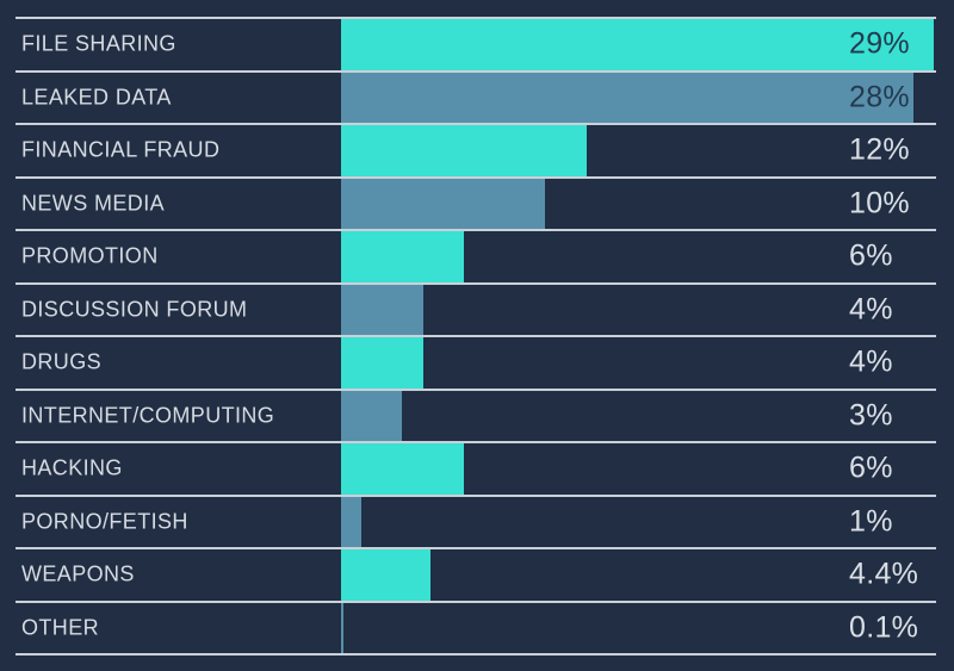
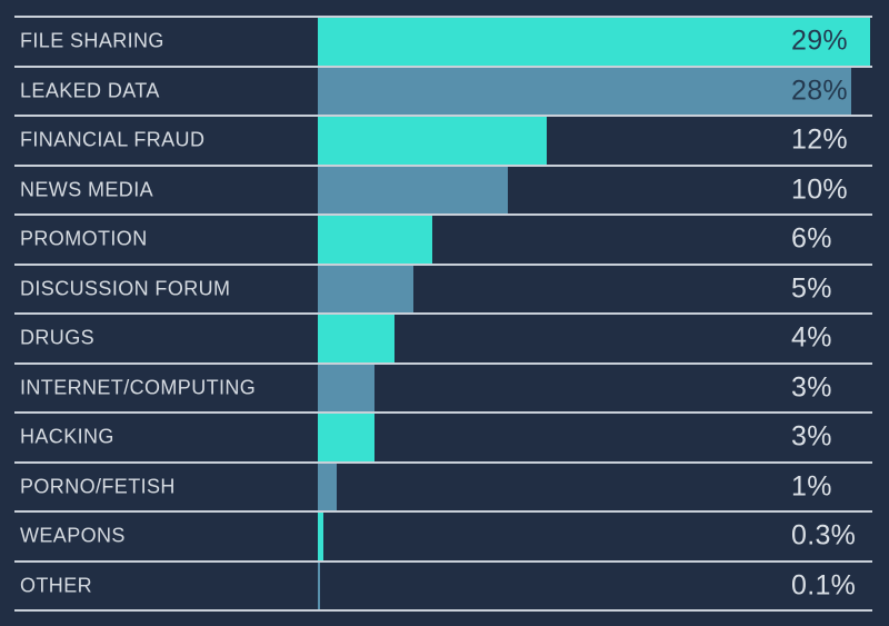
DISCUSSION FORUM: 4% -> 5%
HACKING: 6% -> 3%
WEAPONS: 4.4% -> 0.3%
